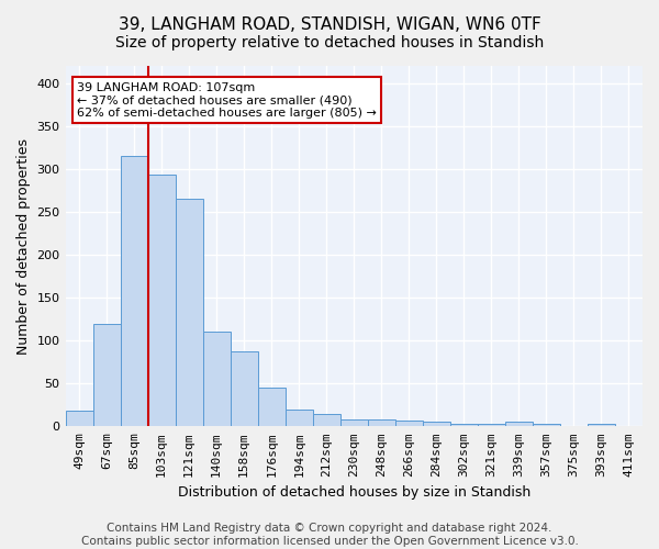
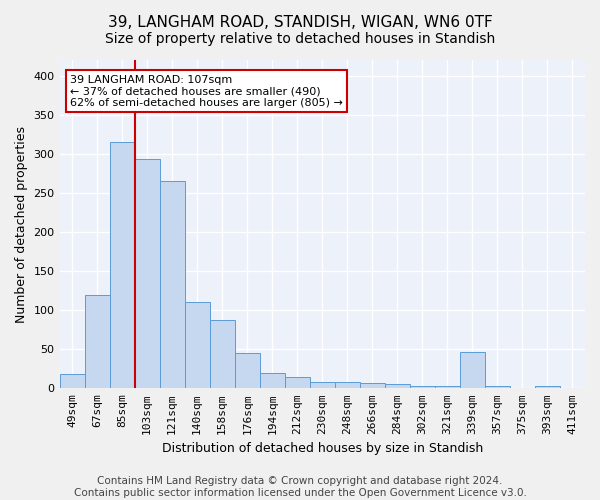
339sqm: 5 -> 46
